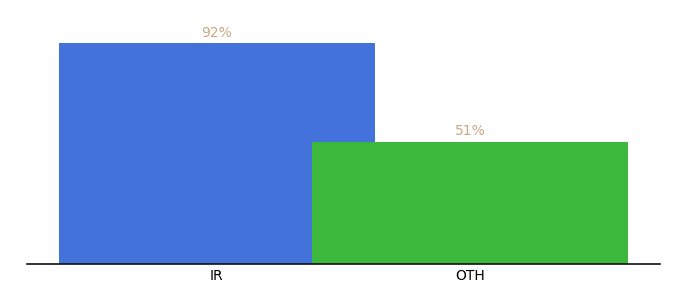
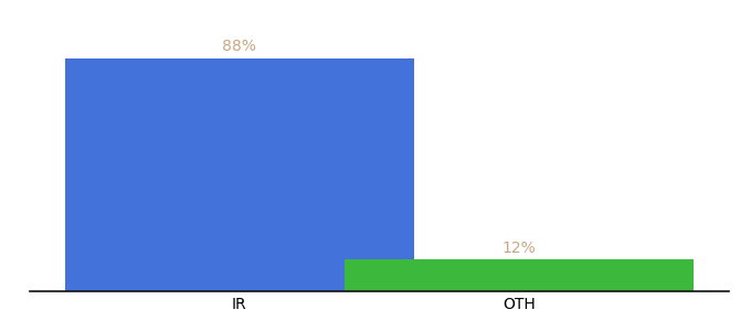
IR: 92% -> 88%
OTH: 51% -> 12%
